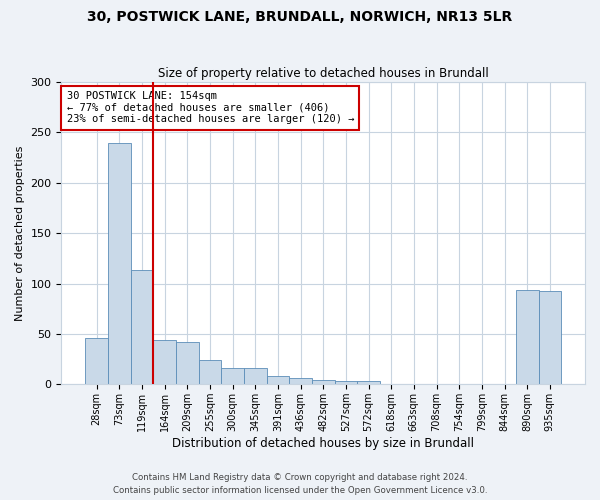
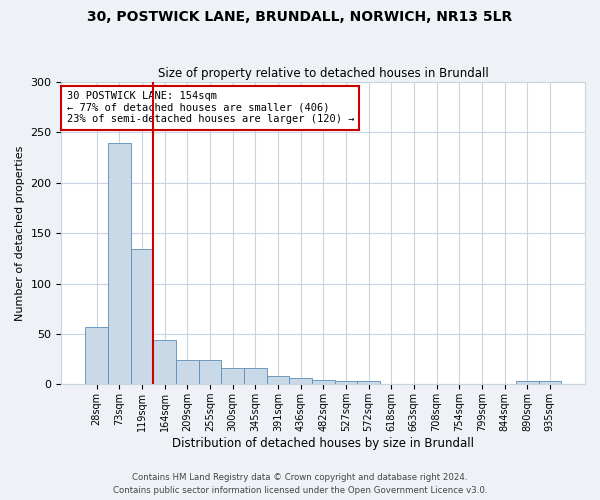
28sqm: 46 -> 57
119sqm: 113 -> 134
209sqm: 42 -> 24
890sqm: 94 -> 3
935sqm: 93 -> 3
